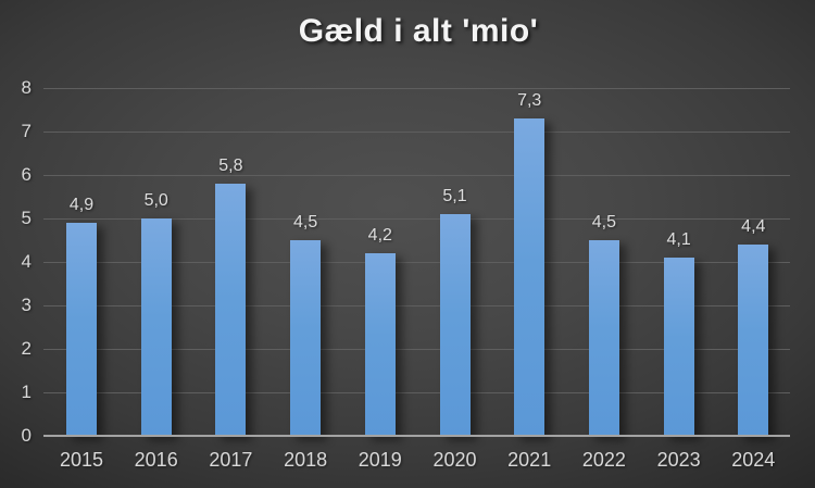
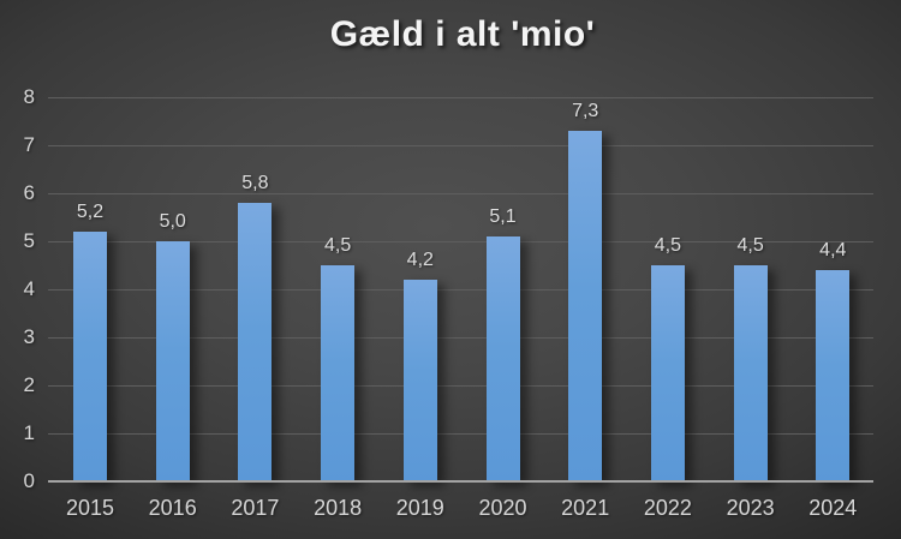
2015: 4,9 -> 5,2
2023: 4,1 -> 4,5
